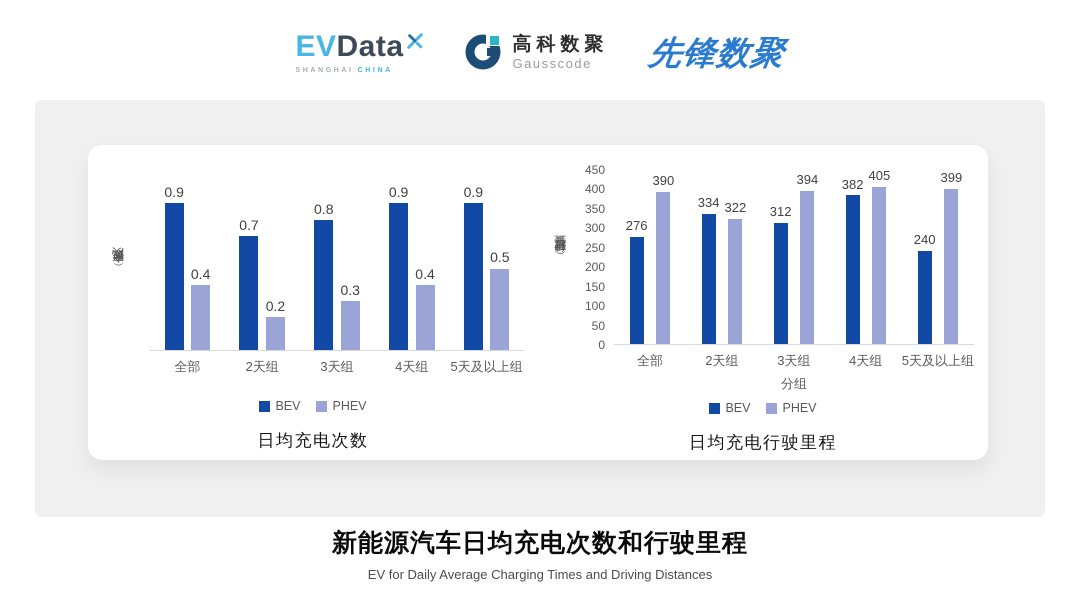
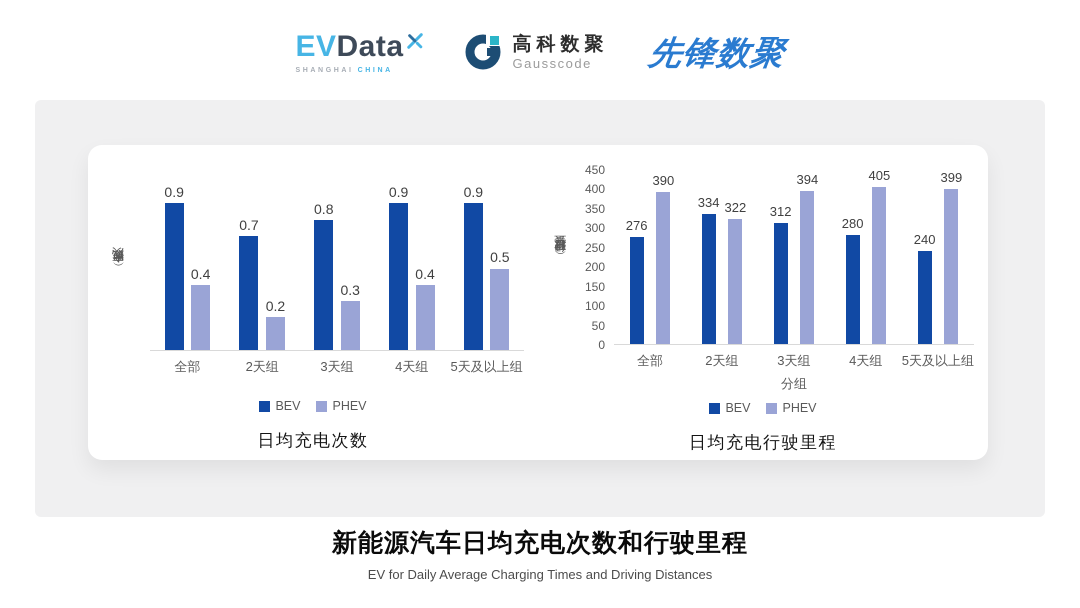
日均充电行驶里程/BEV/4天组: 382 -> 280
